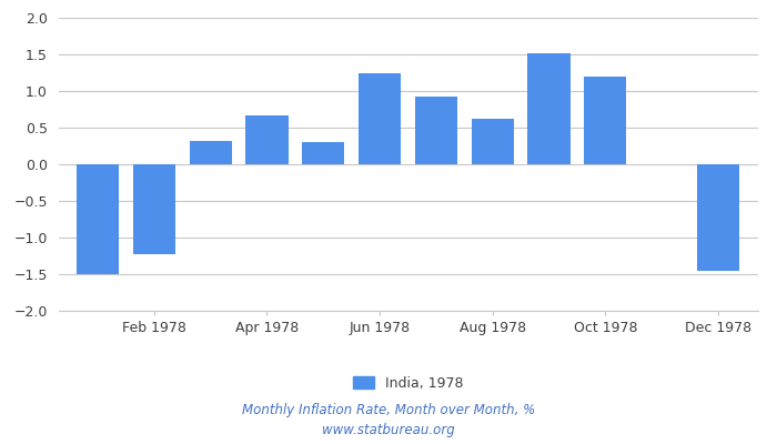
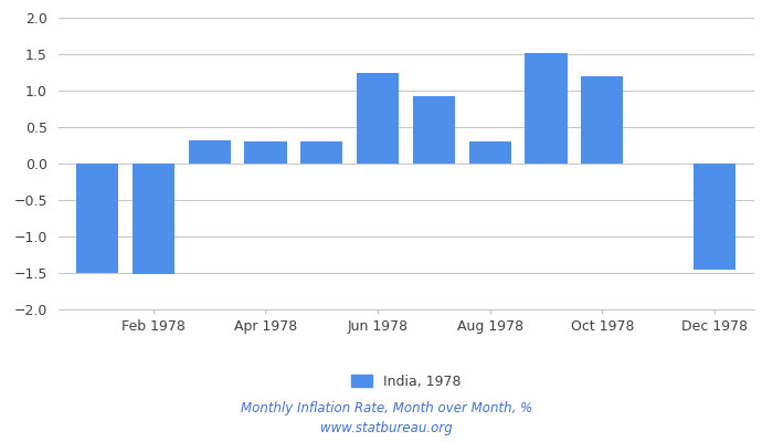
Feb 1978: -1.22 -> -1.52
Apr 1978: 0.66 -> 0.30
Aug 1978: 0.62 -> 0.30
